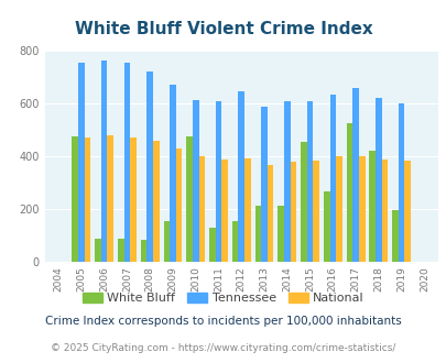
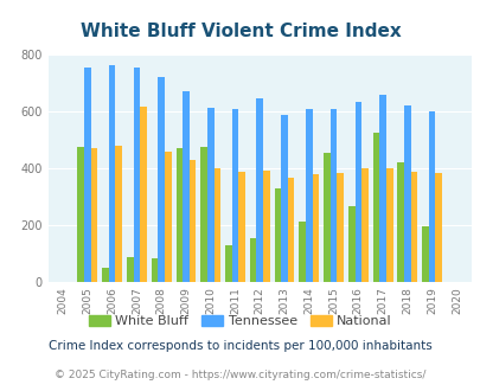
White Bluff/2006: 88 -> 50
National/2007: 470 -> 615
White Bluff/2009: 155 -> 470
White Bluff/2013: 213 -> 330
